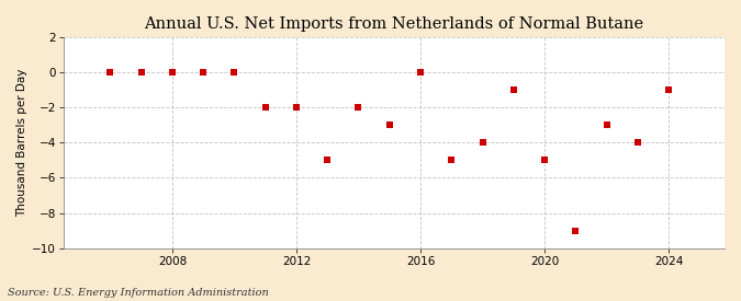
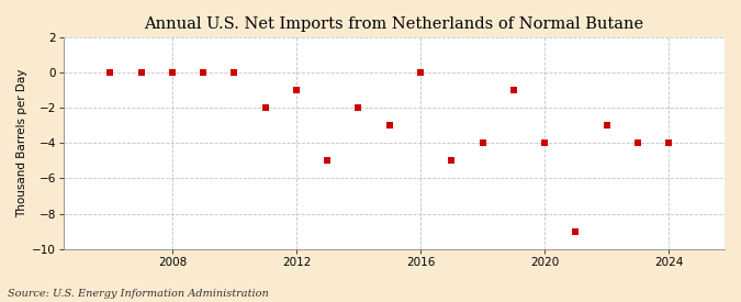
2012: -2 -> -1
2020: -5 -> -4
2024: -1 -> -4
